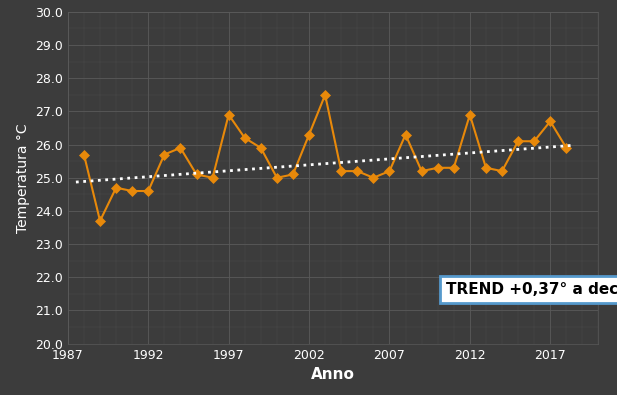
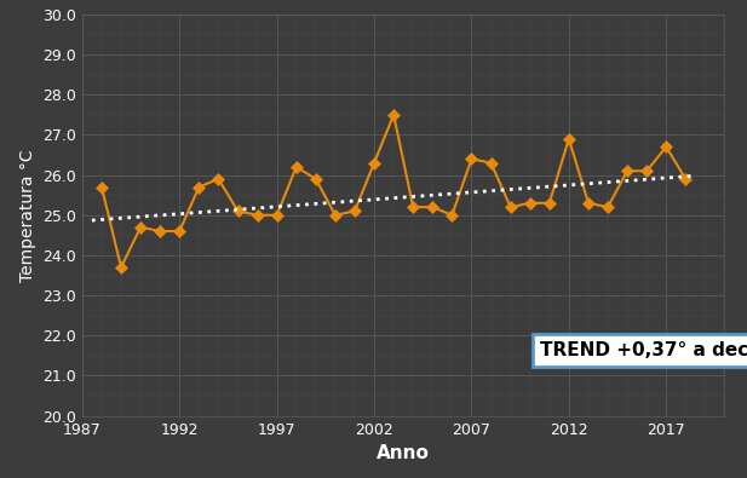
1997: 26.9 -> 25.0
2007: 25.2 -> 26.4
